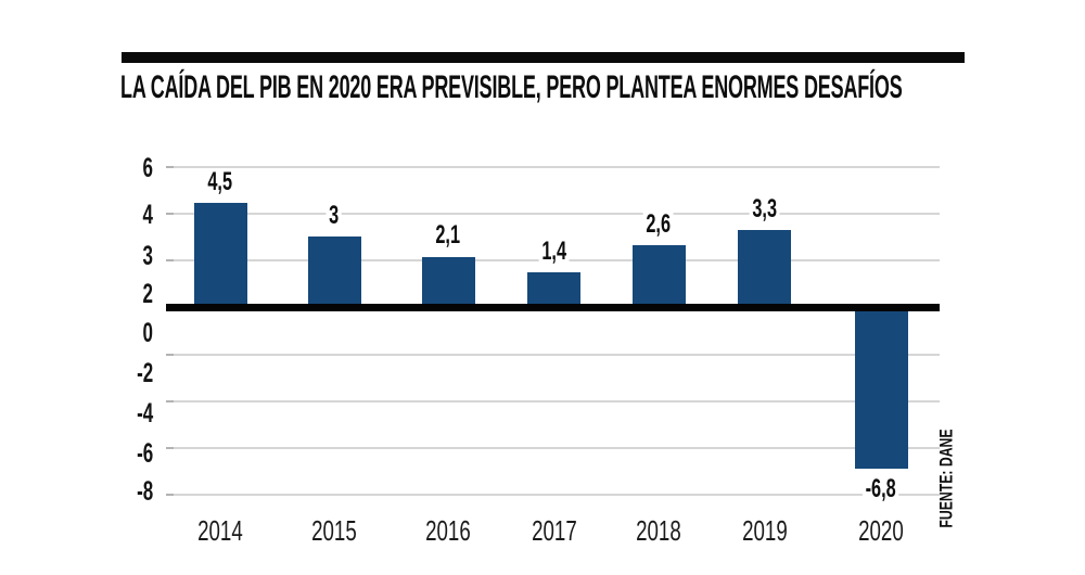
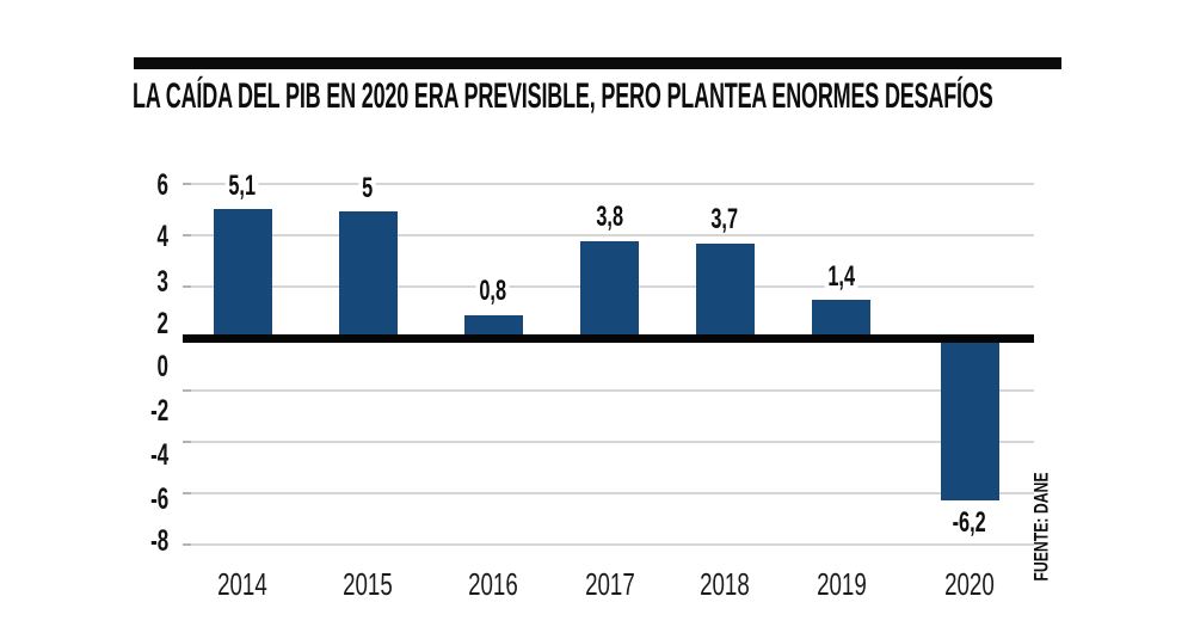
2014: 4,5 -> 5,1
2015: 3 -> 5
2016: 2,1 -> 0,8
2017: 1,4 -> 3,8
2018: 2,6 -> 3,7
2019: 3,3 -> 1,4
2020: -6,8 -> -6,2
